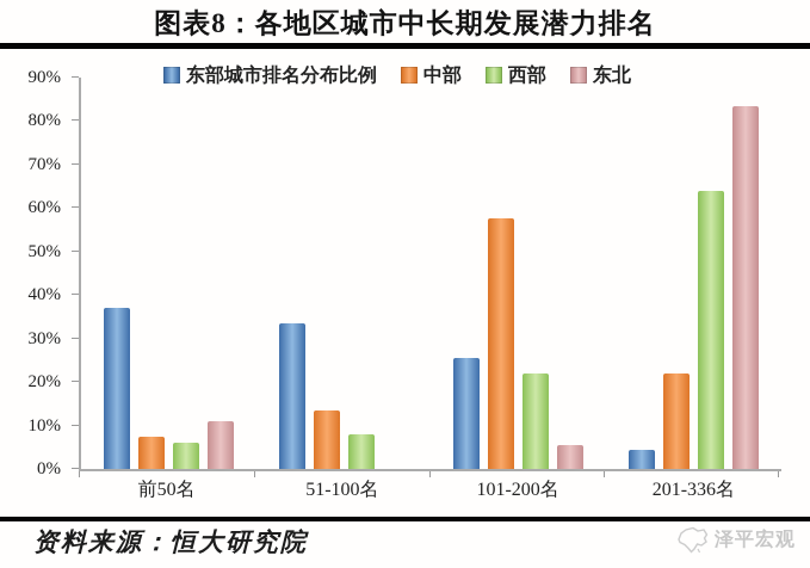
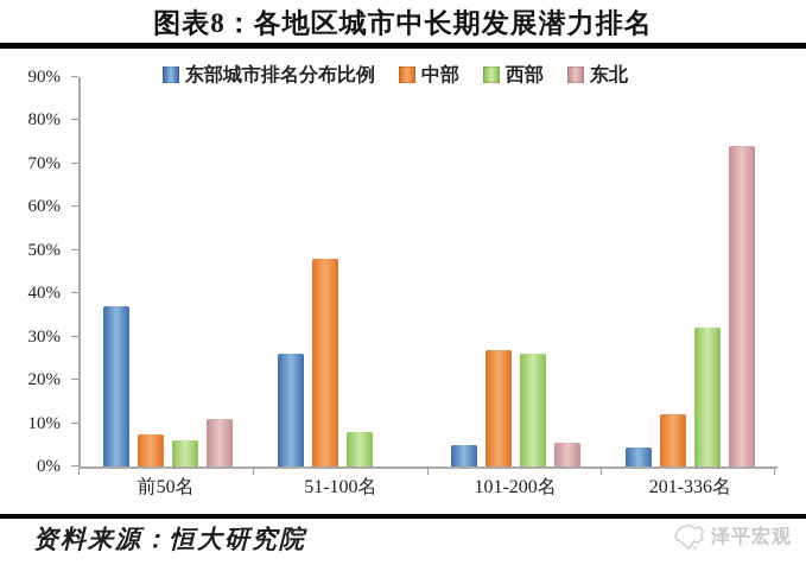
东部城市排名分布比例/51-100名: 34% -> 26%
中部/51-100名: 14% -> 48%
东部城市排名分布比例/101-200名: 26% -> 5%
中部/101-200名: 58% -> 27%
西部/101-200名: 22% -> 26%
中部/201-336名: 22% -> 12%
西部/201-336名: 64% -> 32%
东北/201-336名: 84% -> 74%
